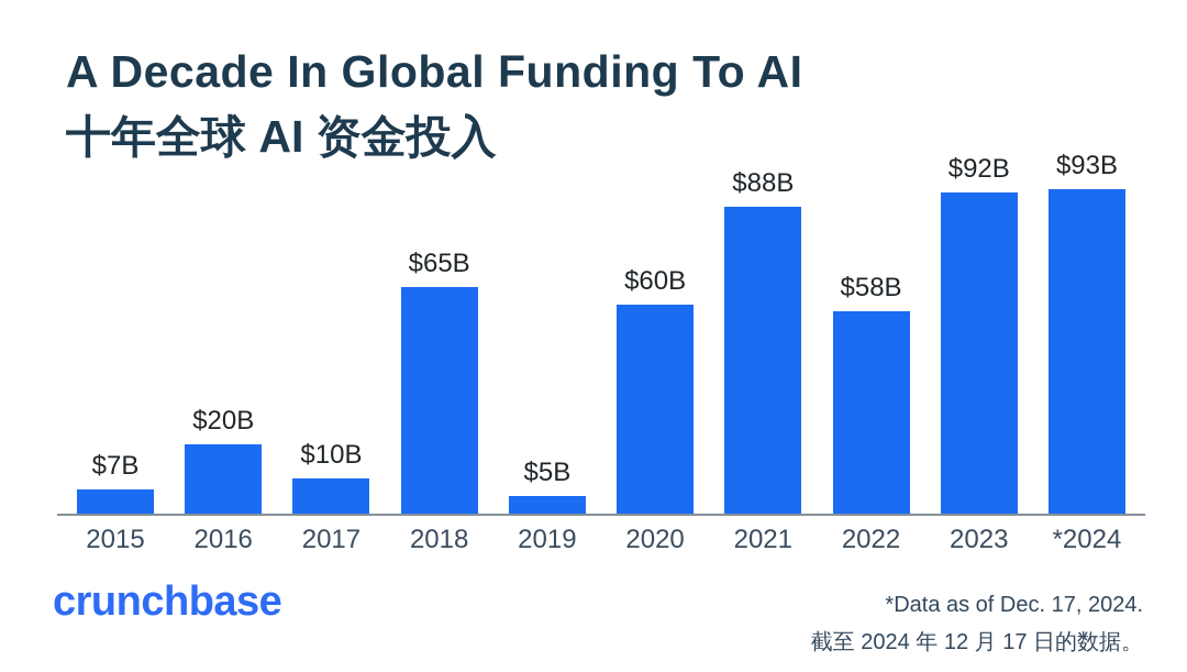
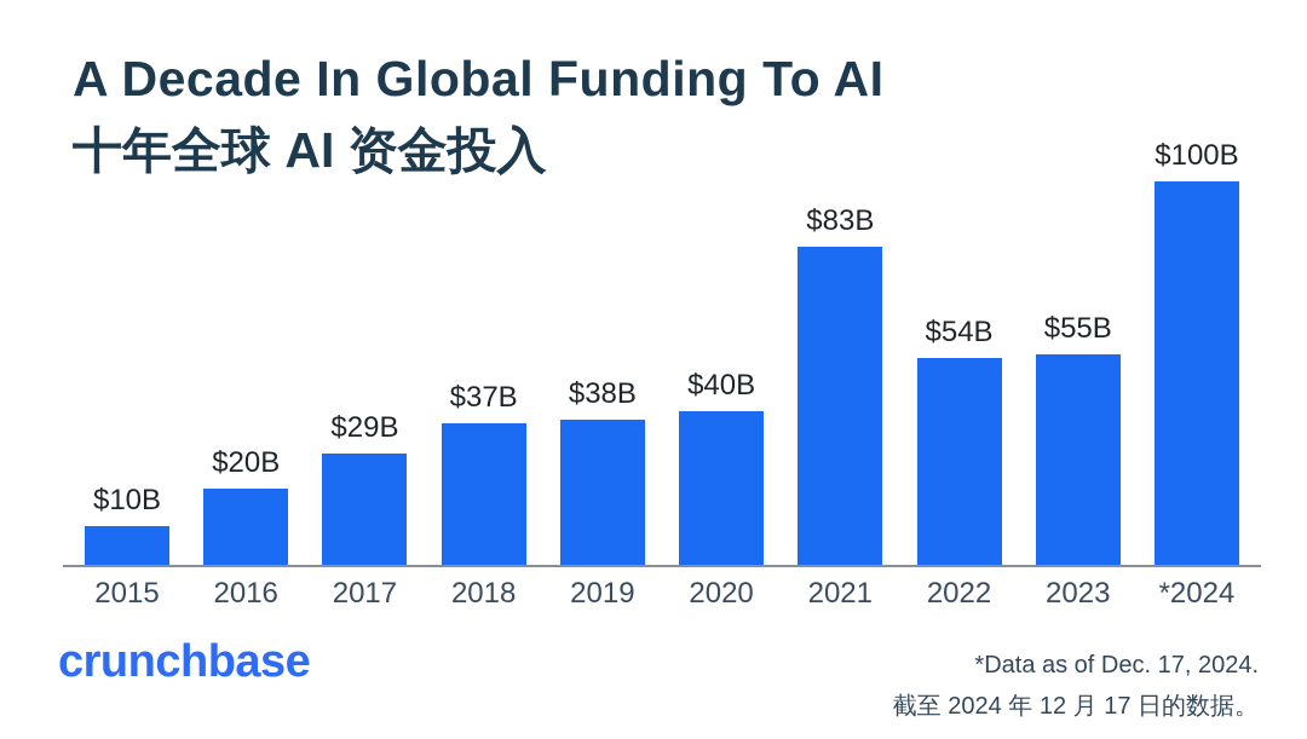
2015: $7B -> $10B
2017: $10B -> $29B
2018: $65B -> $37B
2019: $5B -> $38B
2020: $60B -> $40B
2021: $88B -> $83B
2022: $58B -> $54B
2023: $92B -> $55B
*2024: $93B -> $100B
